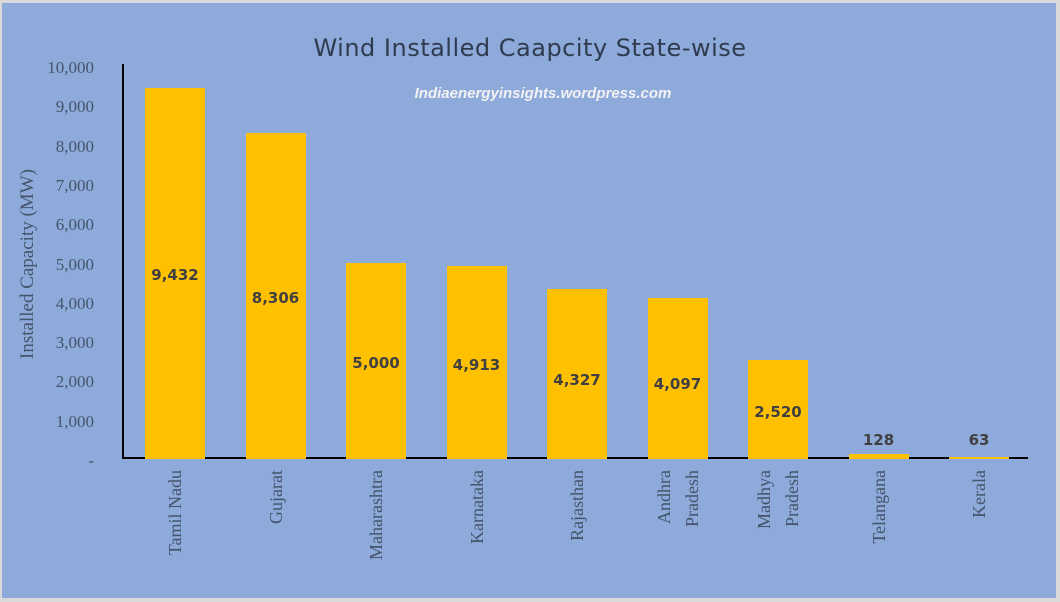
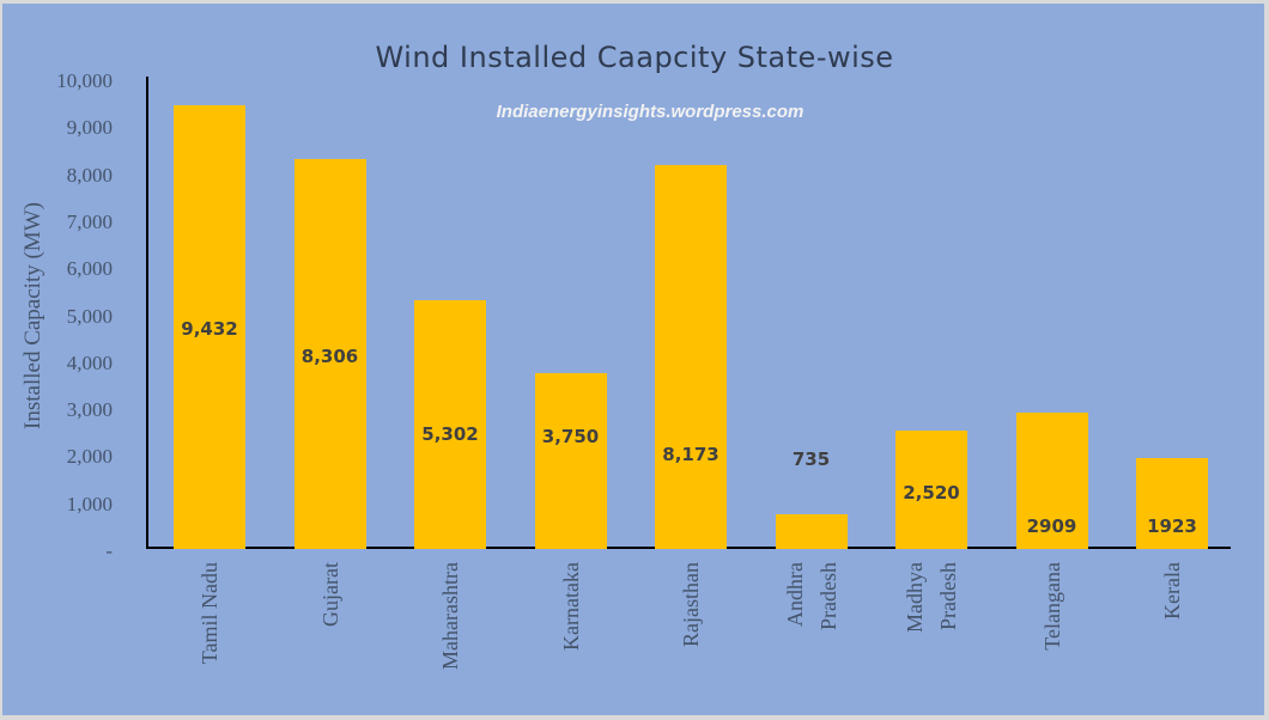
Maharashtra: 5,000 -> 5,302
Karnataka: 4,913 -> 3,750
Rajasthan: 4,327 -> 8,173
Andhra Pradesh: 4,097 -> 735
Telangana: 128 -> 2909
Kerala: 63 -> 1923
